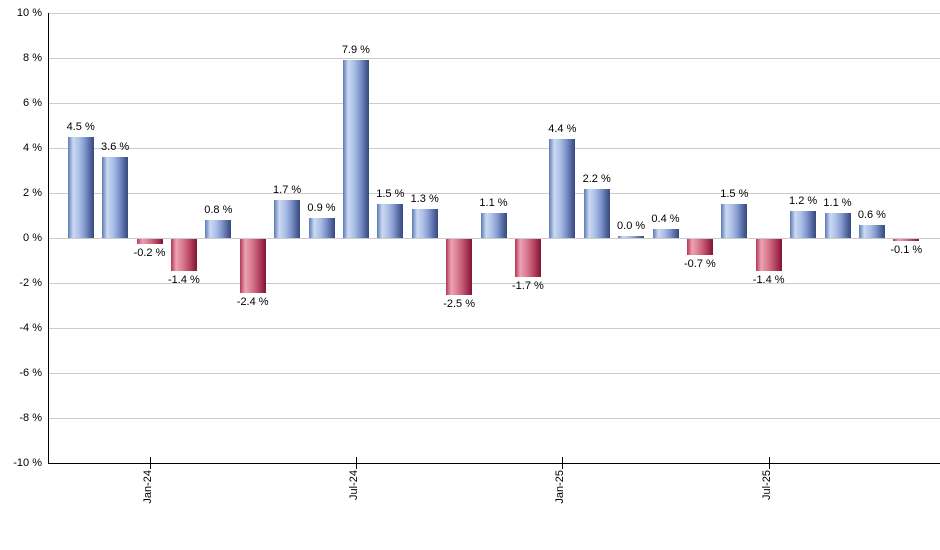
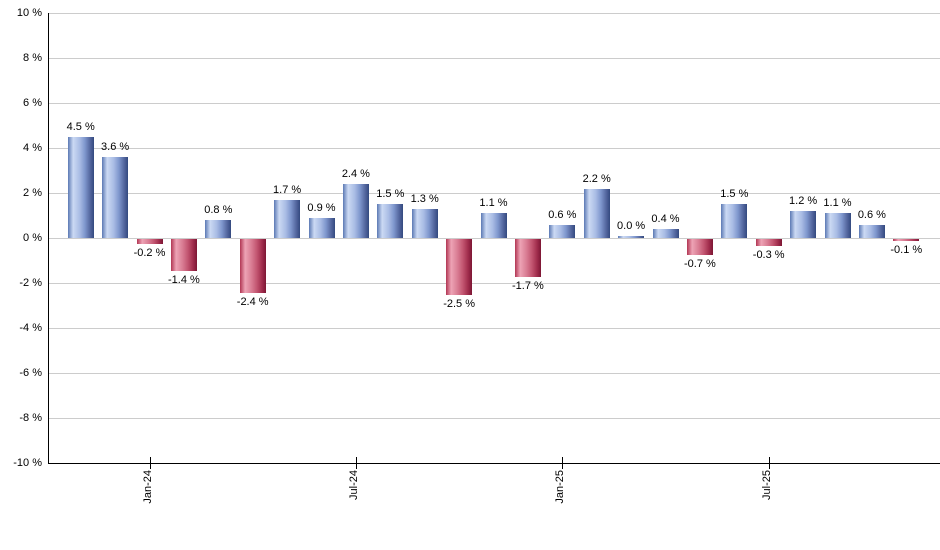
Jul-24: 7.9 -> 2.4
Jan-25: 4.4 -> 0.6
Jul-25: -1.4 -> -0.3
